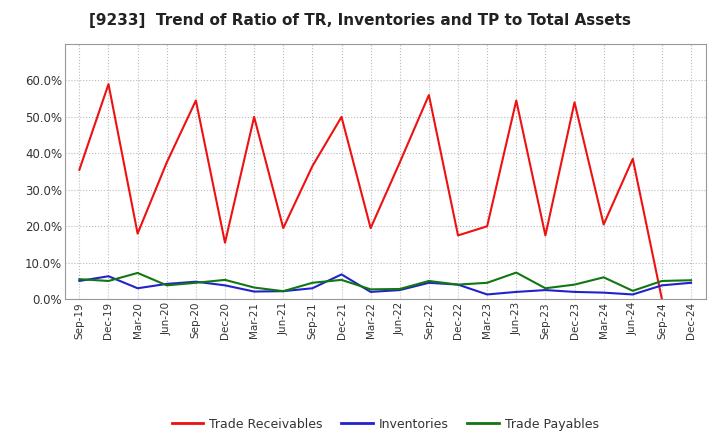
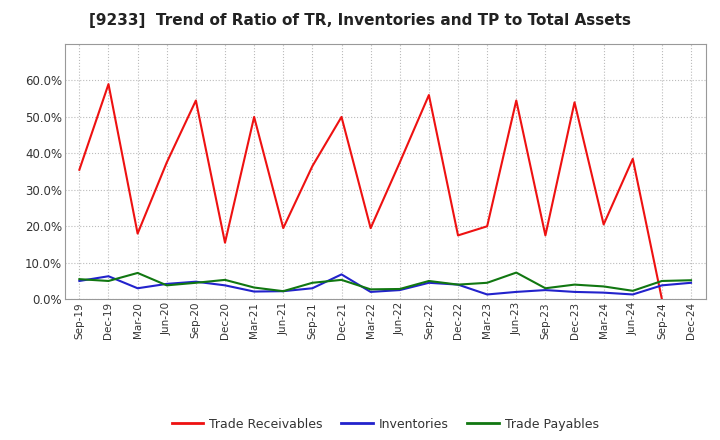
Trade Payables/Mar-24: 6.0% -> 3.5%
